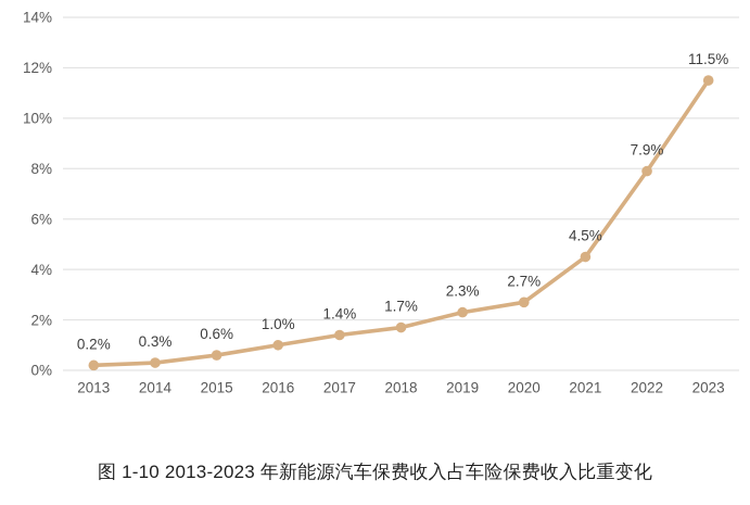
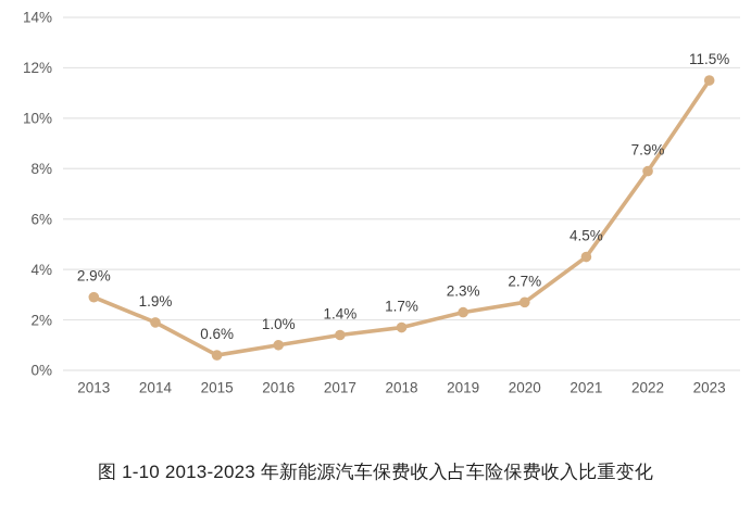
2013: 0.2% -> 2.9%
2014: 0.3% -> 1.9%
